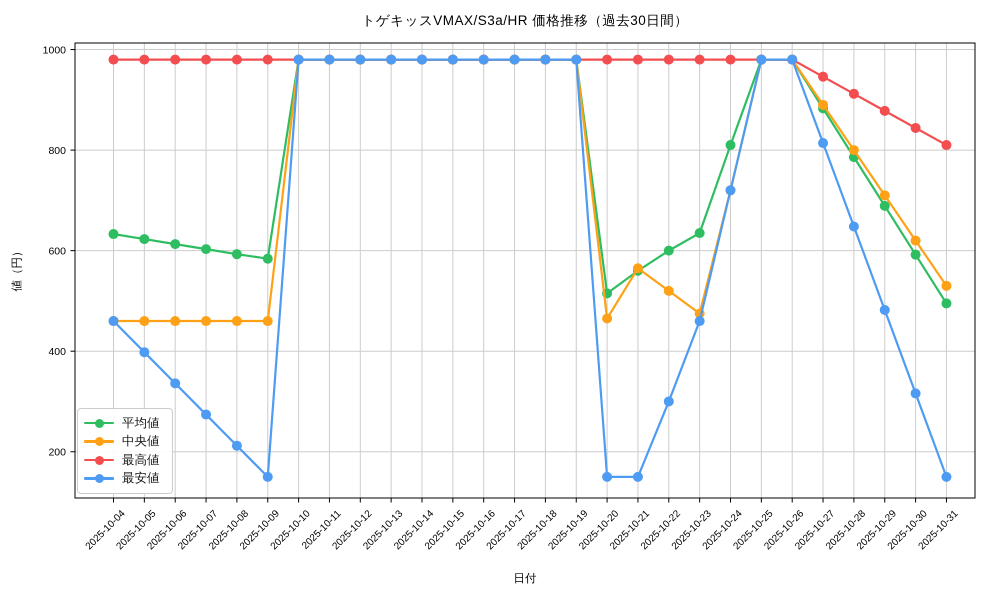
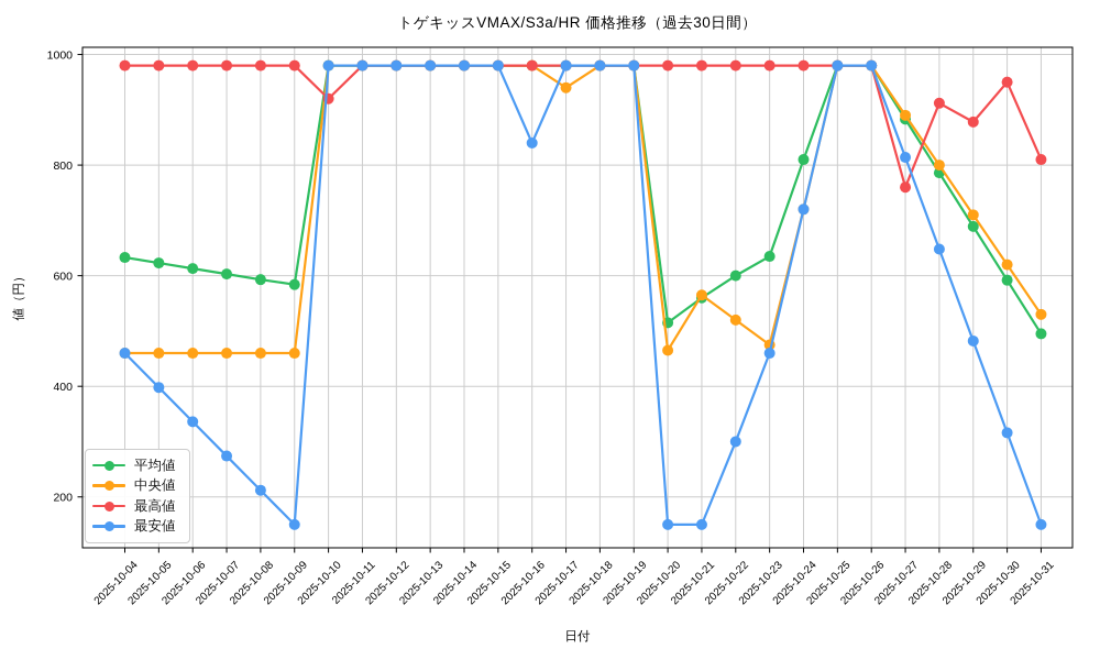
最高値/2025-10-10: 980 -> 920
最安値/2025-10-16: 980 -> 840
中央値/2025-10-17: 980 -> 940
最高値/2025-10-27: 950 -> 760
最高値/2025-10-30: 840 -> 950
